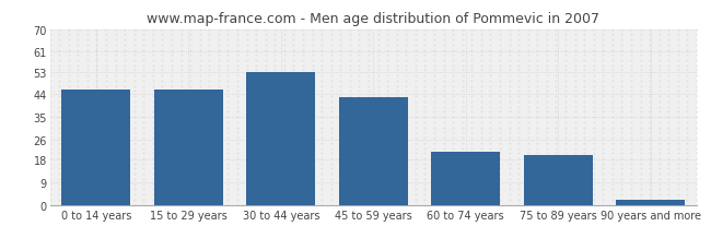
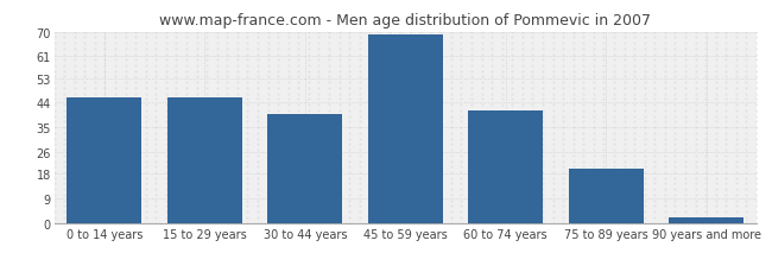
30 to 44 years: 53 -> 40
45 to 59 years: 43 -> 69
60 to 74 years: 21 -> 41
